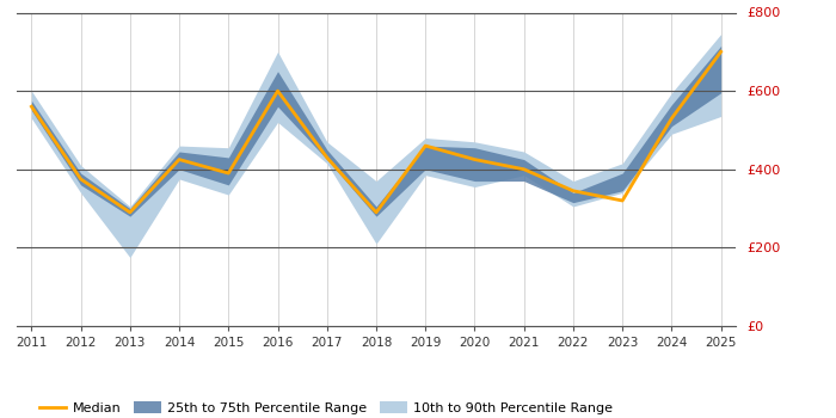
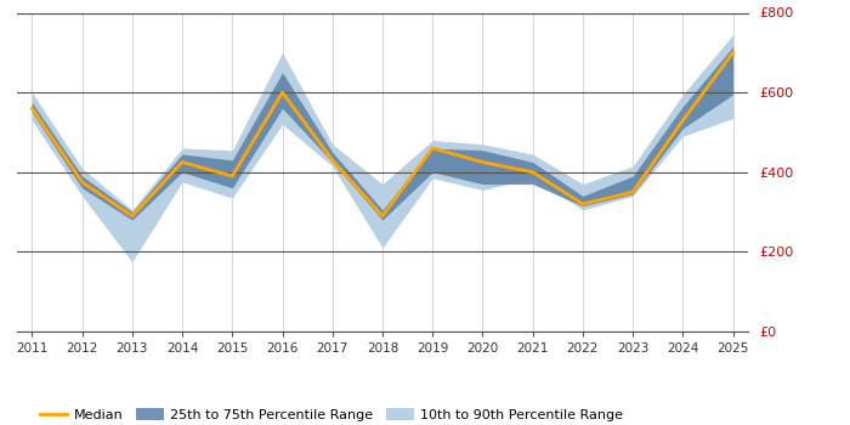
Median/2022: £345 -> £320
Median/2023: £320 -> £350
